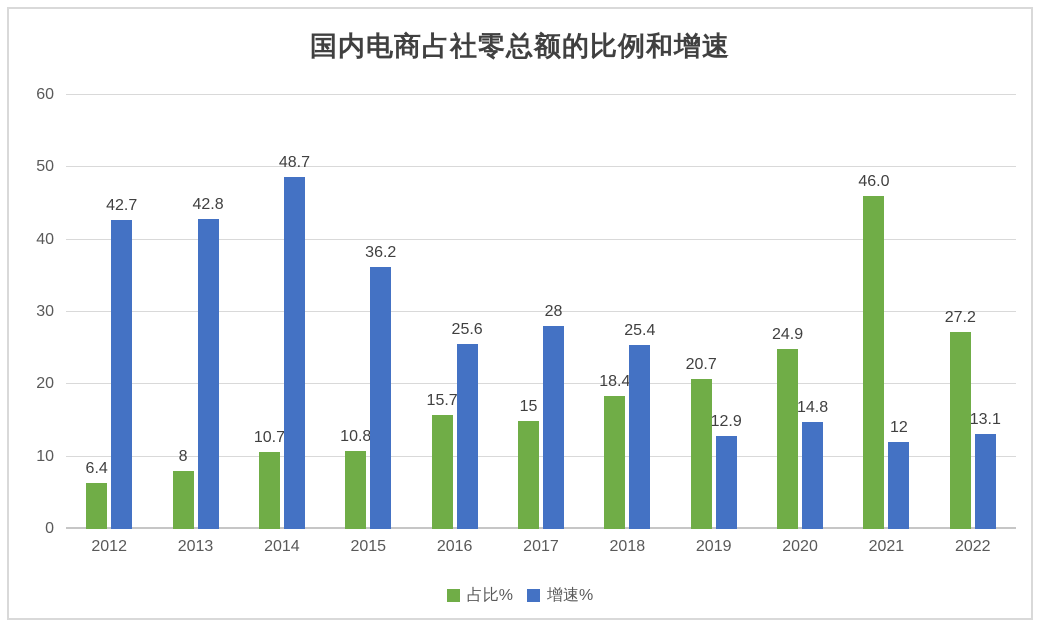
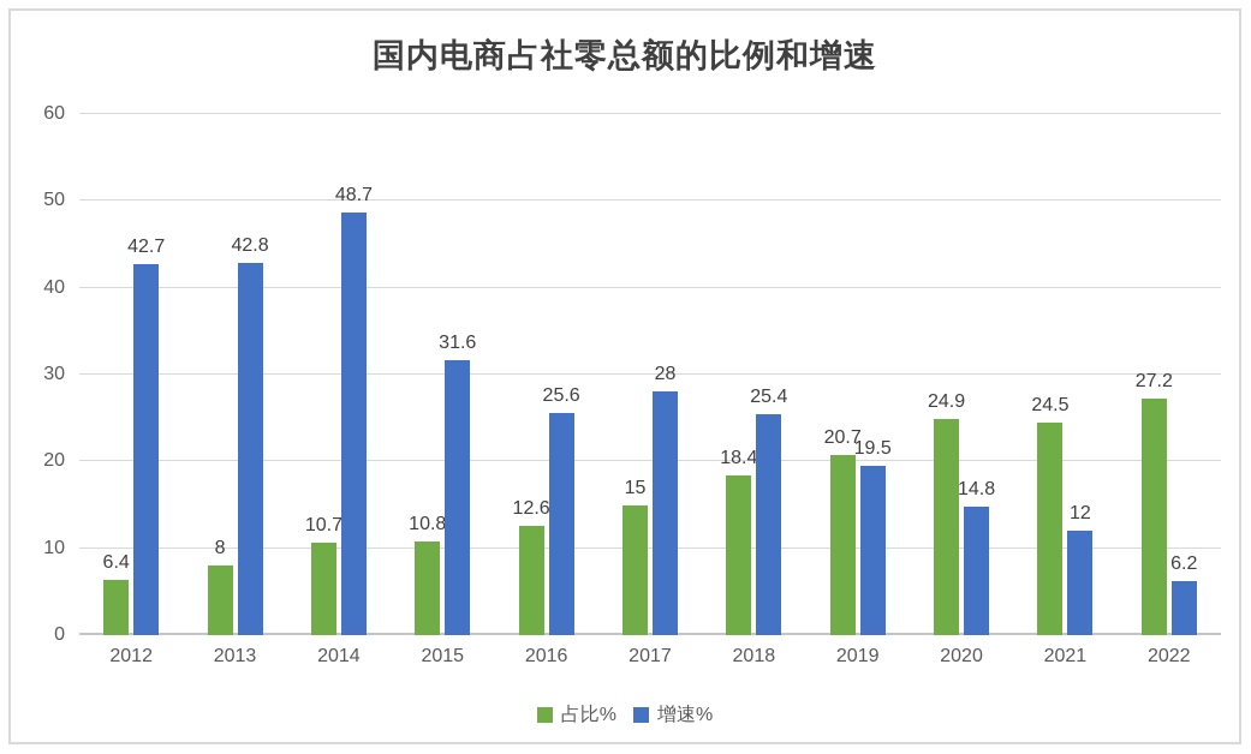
增速%/2015: 36.2 -> 31.6
占比%/2016: 15.7 -> 12.6
增速%/2019: 12.9 -> 19.5
占比%/2021: 46.0 -> 24.5
增速%/2022: 13.1 -> 6.2
